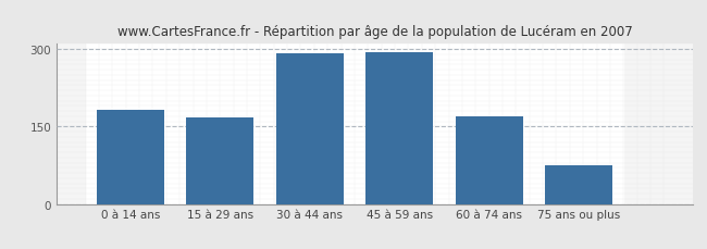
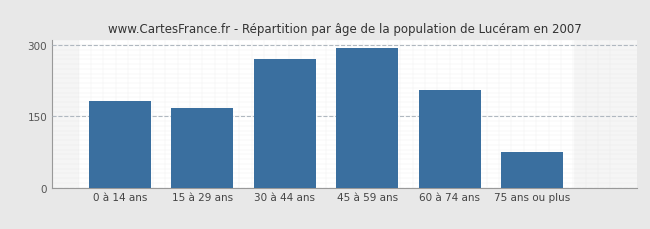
30 à 44 ans: 291 -> 270
60 à 74 ans: 170 -> 205
